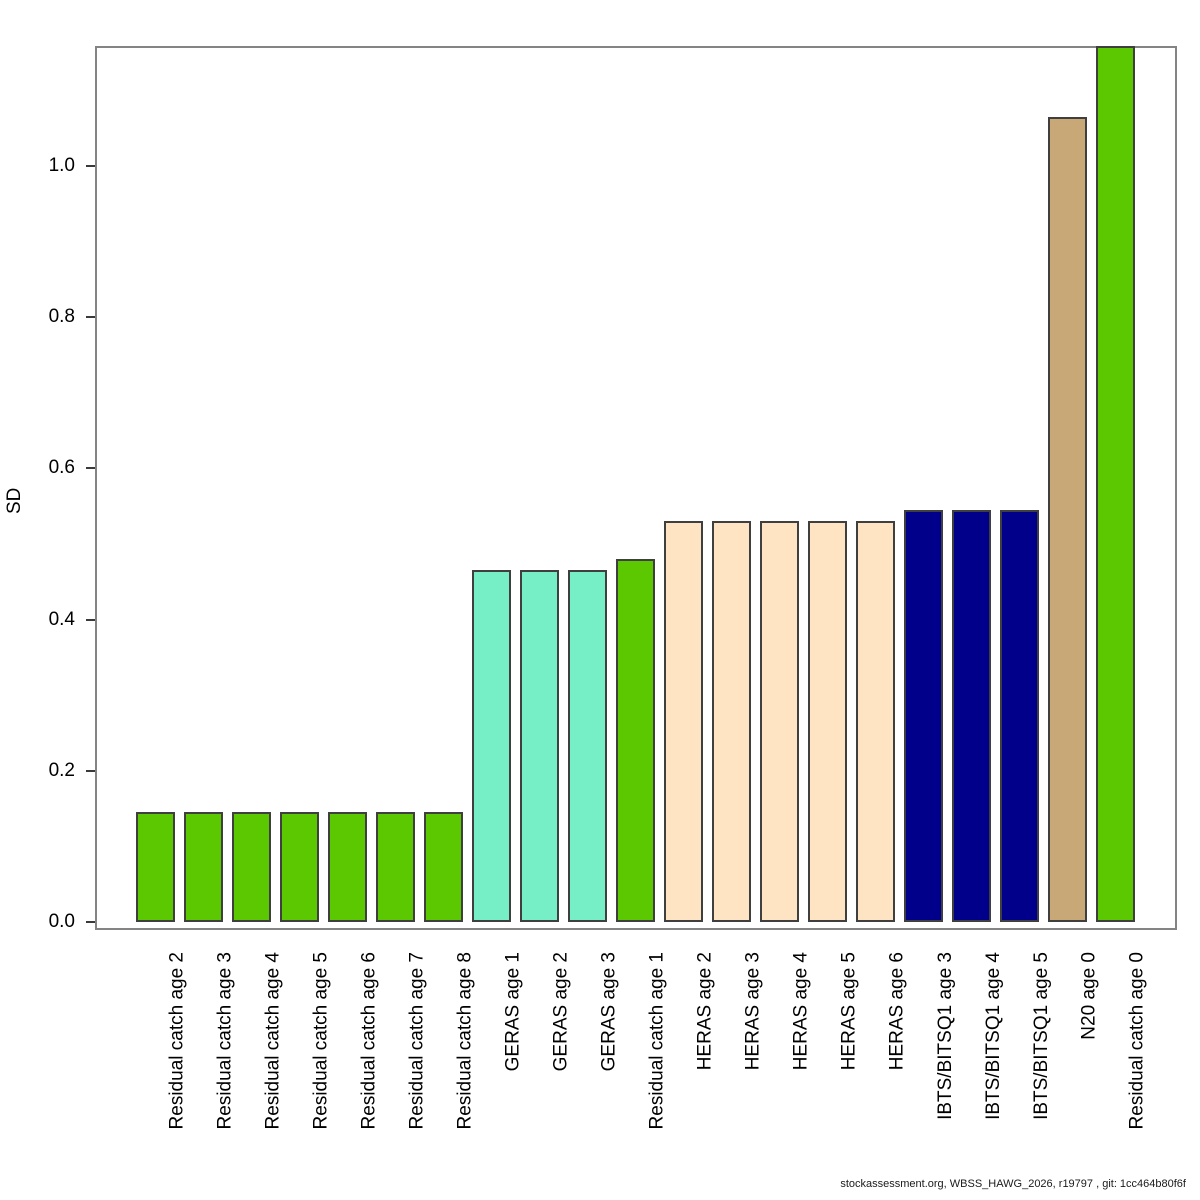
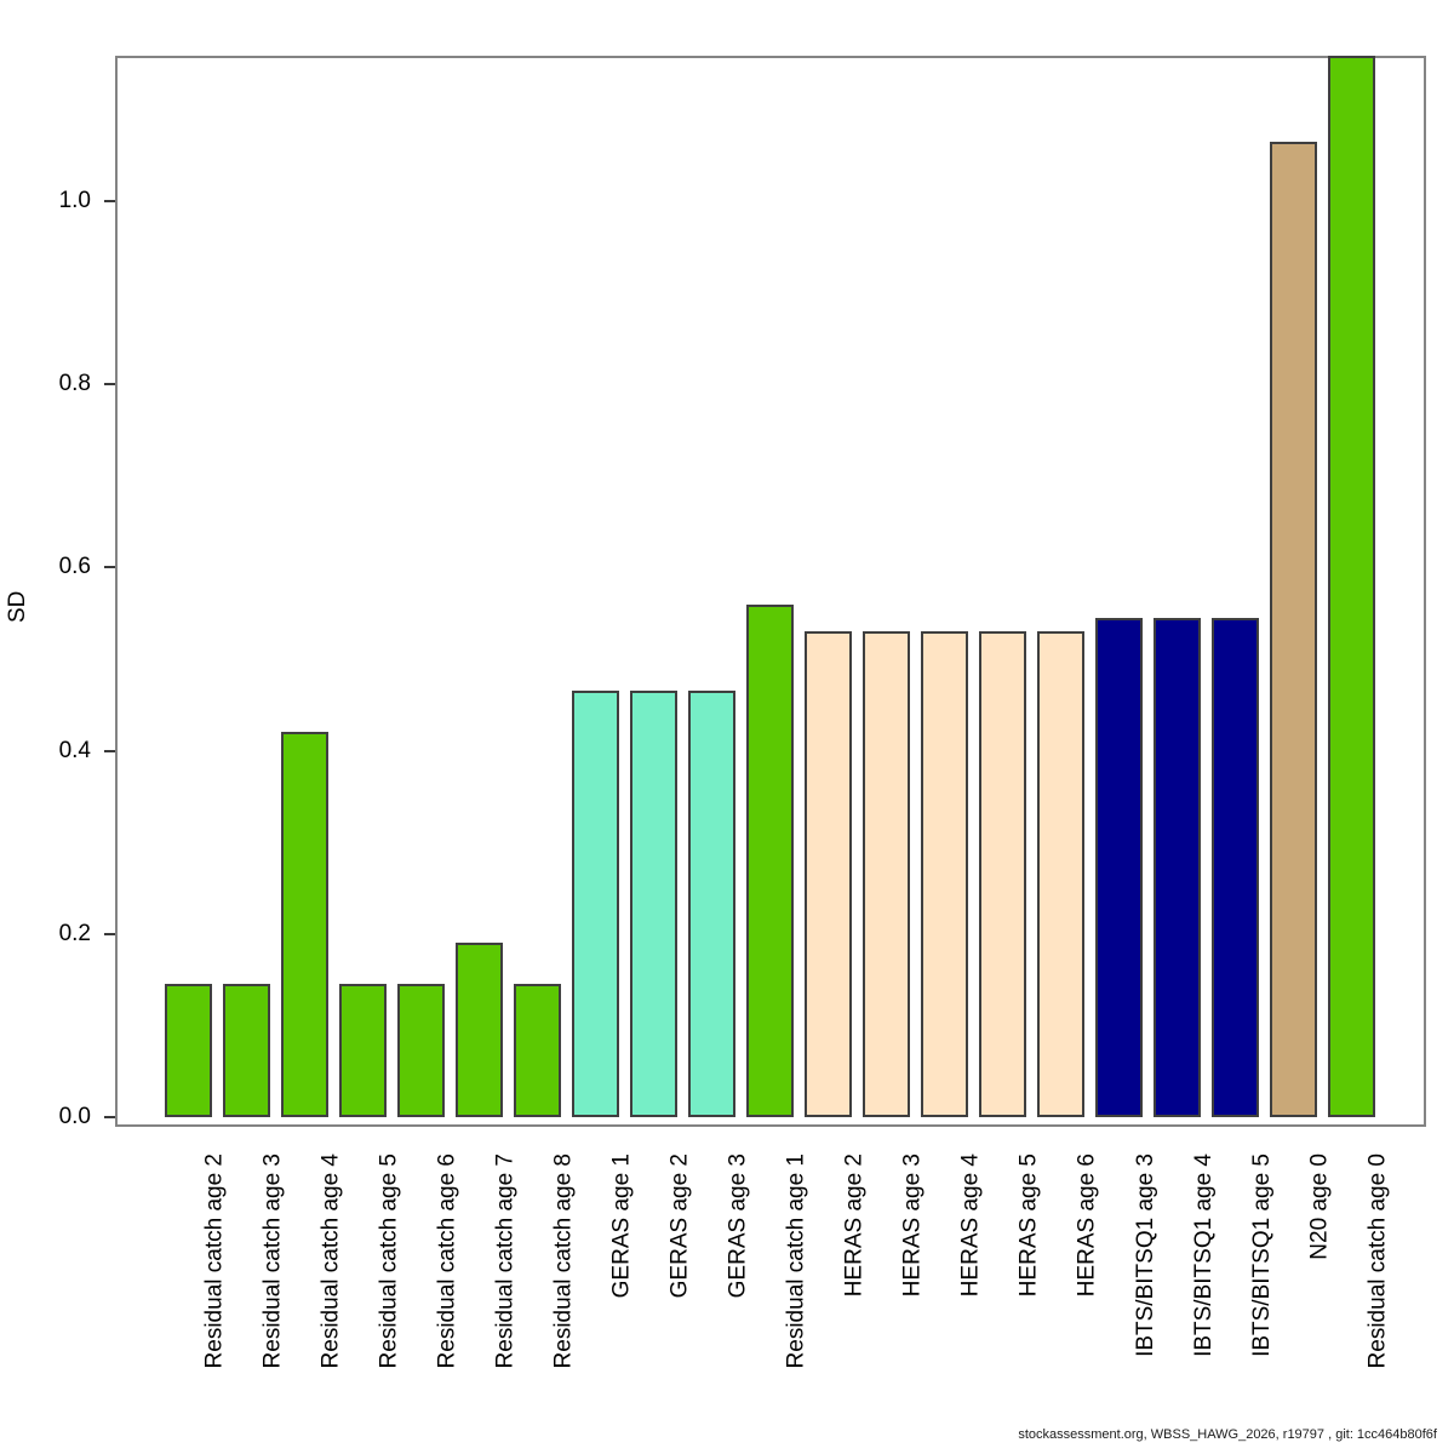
Residual catch age 4: 0.14 -> 0.42
Residual catch age 7: 0.14 -> 0.19
Residual catch age 1: 0.48 -> 0.56
